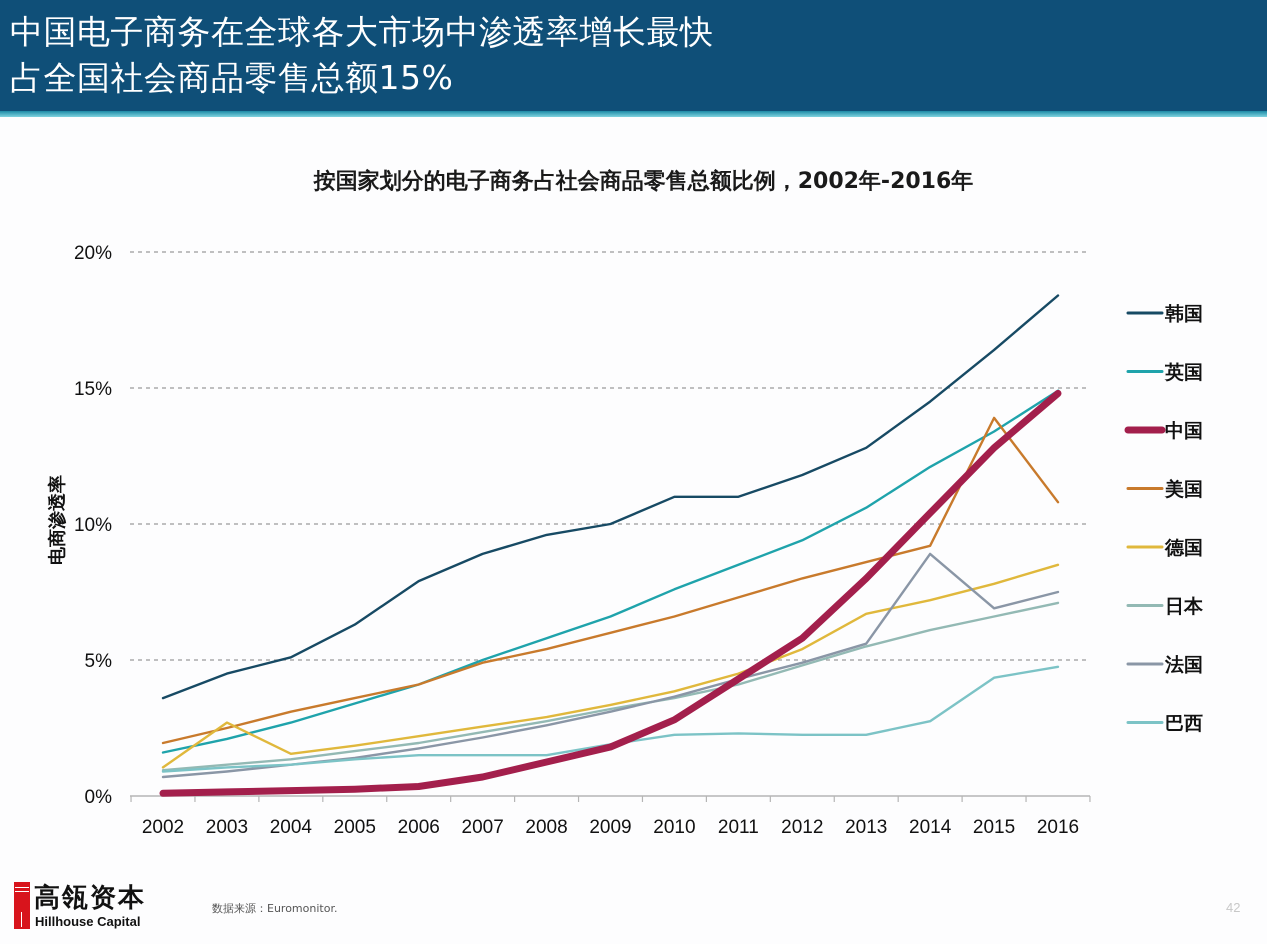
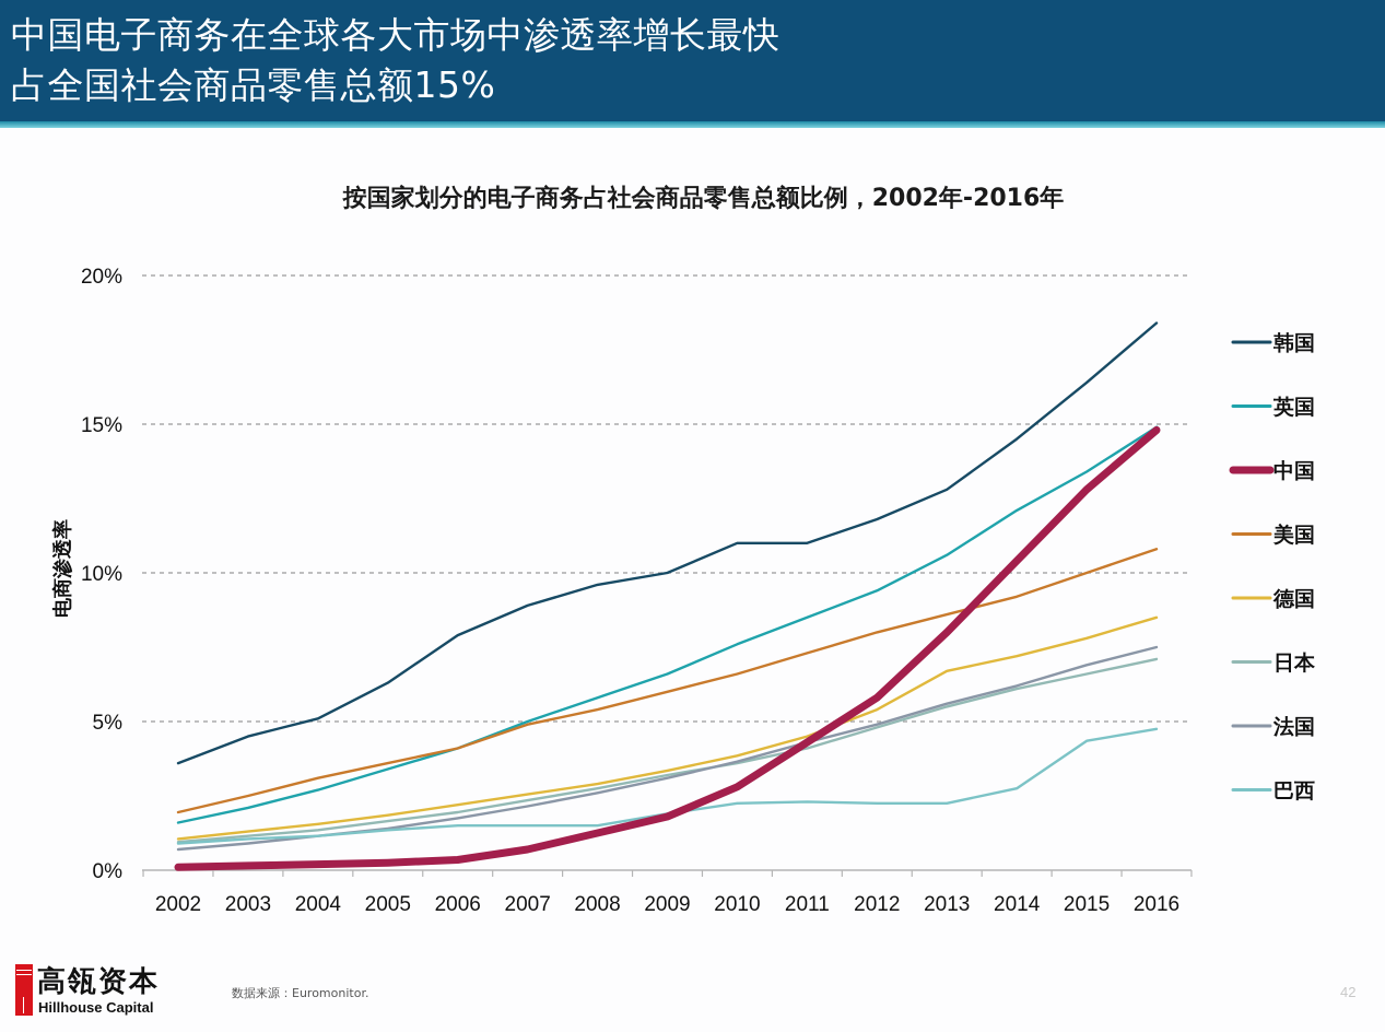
德国/2003: 2.7% -> 1.3%
法国/2014: 8.9% -> 6.2%
美国/2015: 13.9% -> 10.0%
